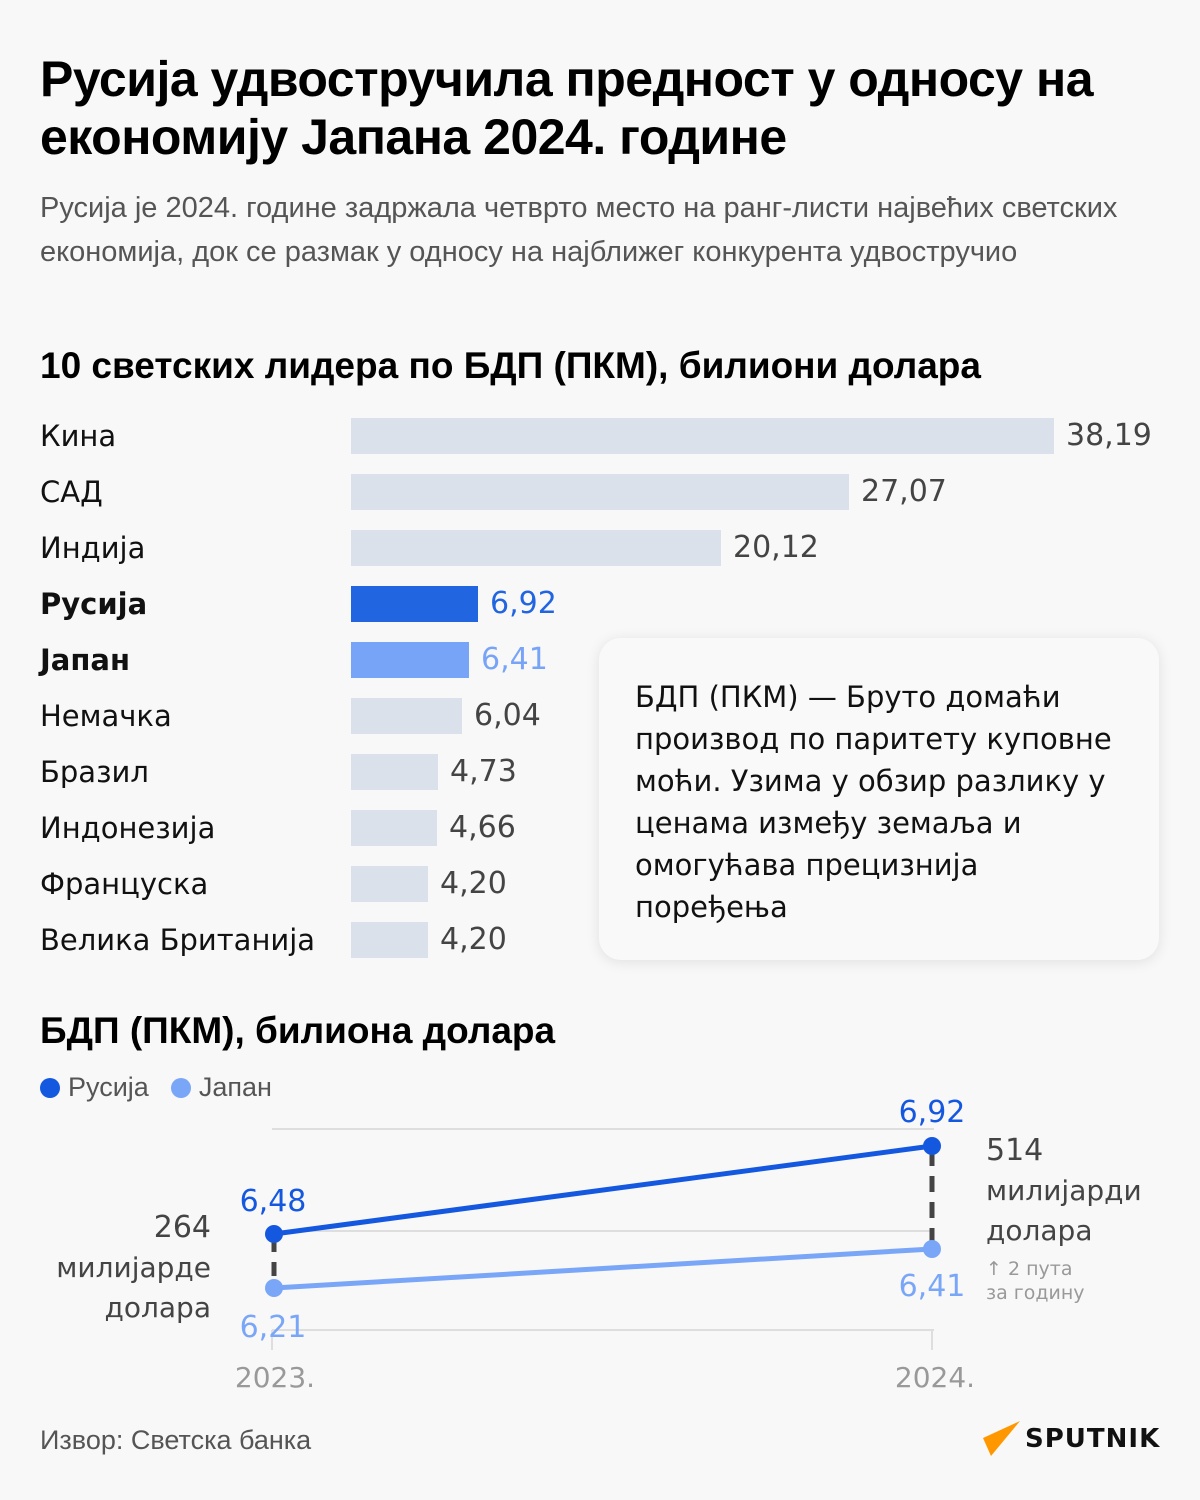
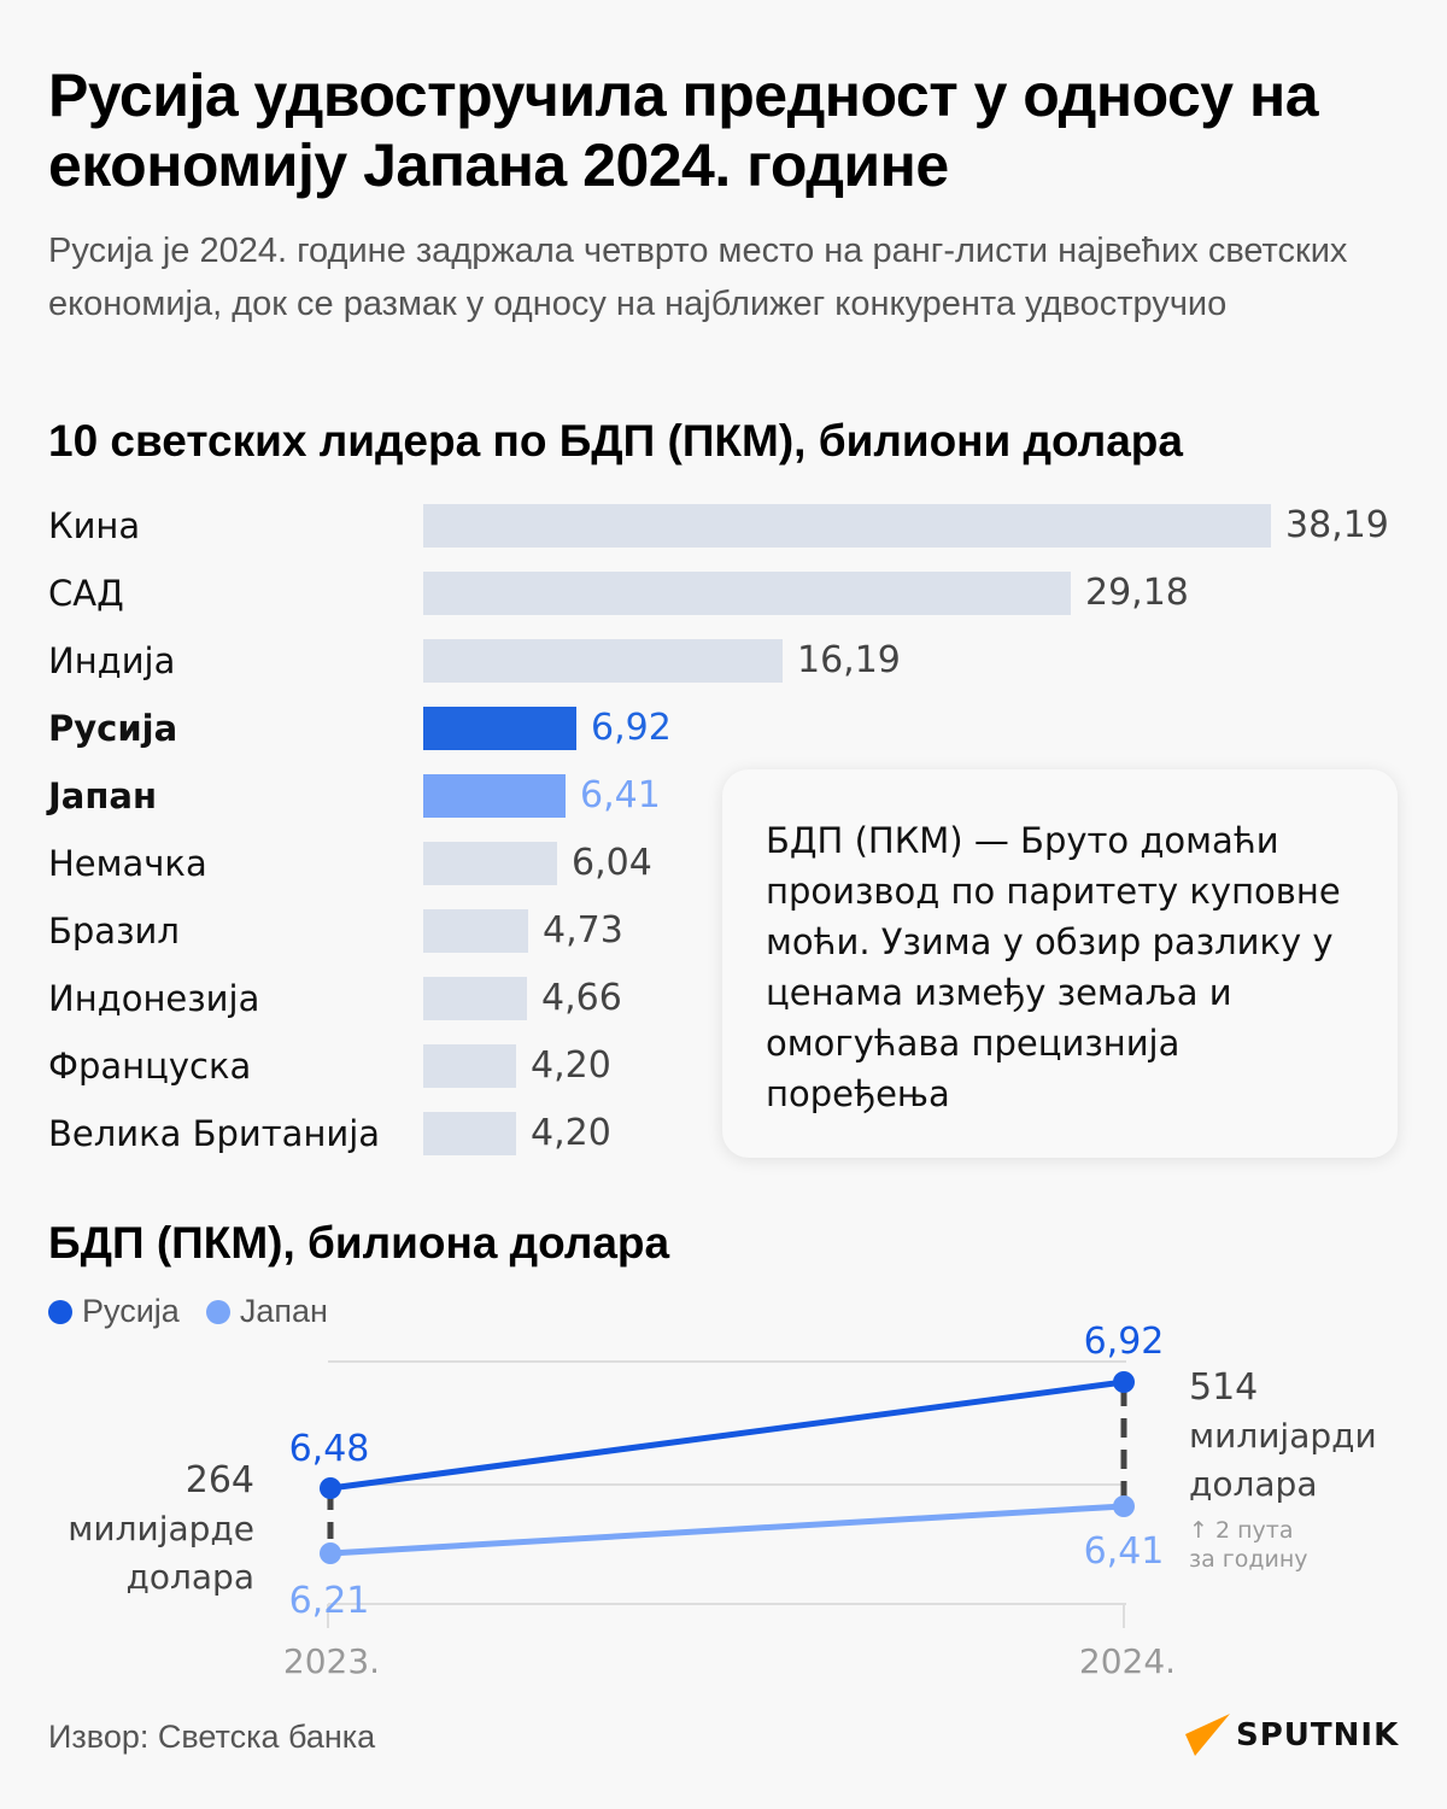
10 светских лидера по БДП (ПКМ), билиони долара/САД: 27,07 -> 29,18
10 светских лидера по БДП (ПКМ), билиони долара/Индија: 20,12 -> 16,19
